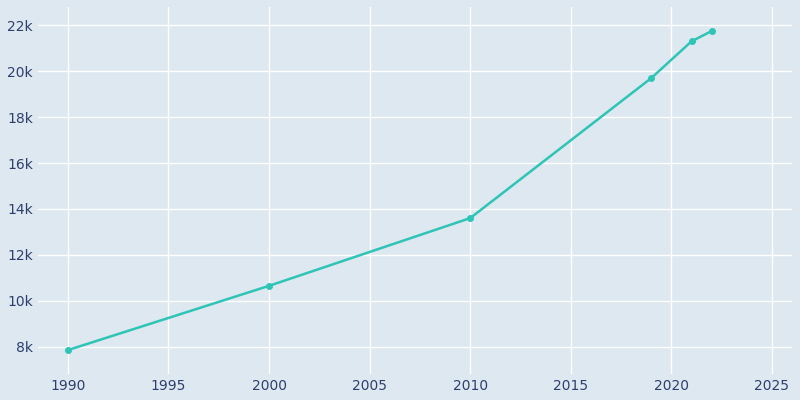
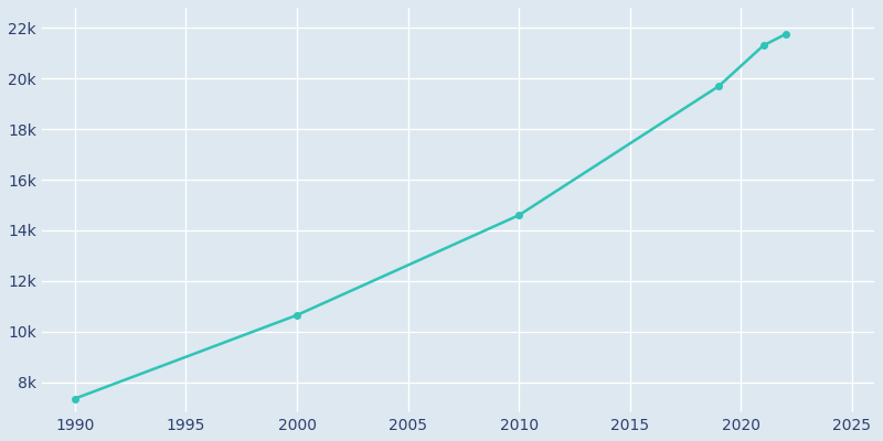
1990: 7.85k -> 7.35k
2010: 13.60k -> 14.60k
